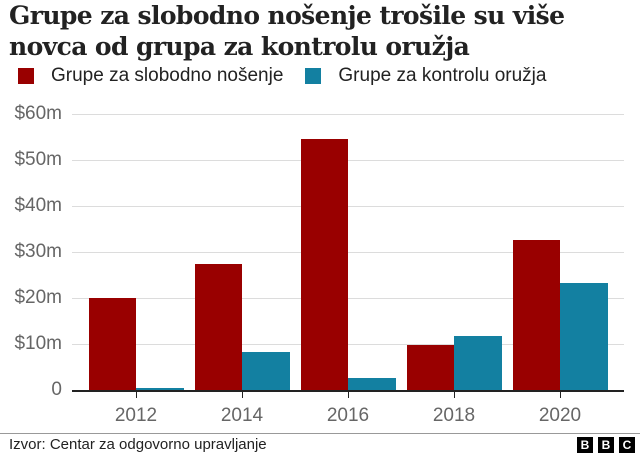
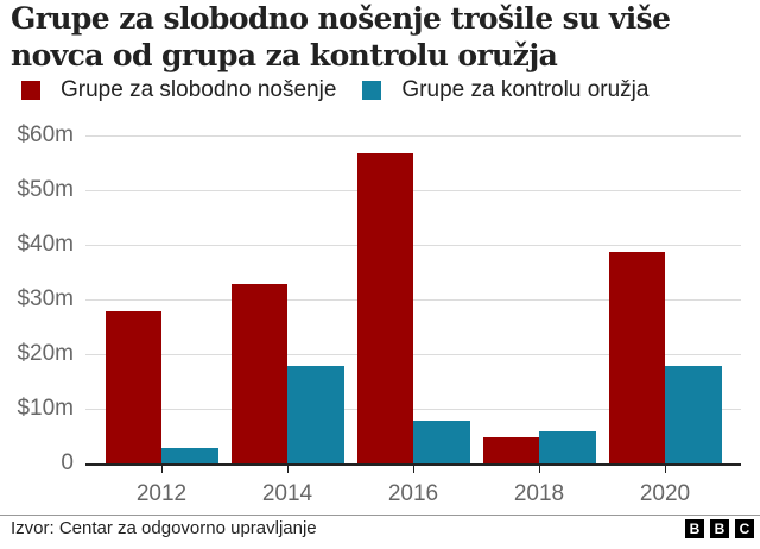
Grupe za slobodno nošenje/2012: $20m -> $28m
Grupe za kontrolu oružja/2012: $1m -> $3m
Grupe za slobodno nošenje/2014: $28m -> $33m
Grupe za kontrolu oružja/2014: $8m -> $18m
Grupe za slobodno nošenje/2016: $55m -> $57m
Grupe za kontrolu oružja/2016: $3m -> $8m
Grupe za slobodno nošenje/2018: $10m -> $5m
Grupe za kontrolu oružja/2018: $12m -> $6m
Grupe za slobodno nošenje/2020: $33m -> $39m
Grupe za kontrolu oružja/2020: $23m -> $18m
